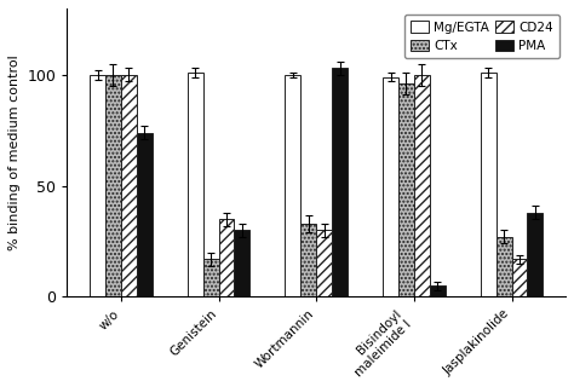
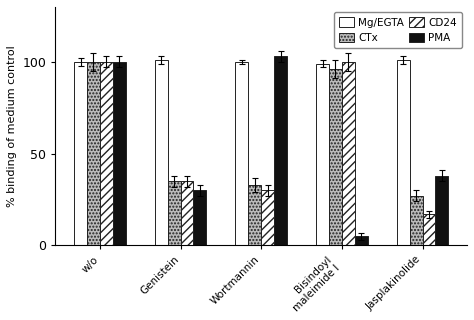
PMA/w/o: 74 -> 100
CTx/Genistein: 17 -> 35
